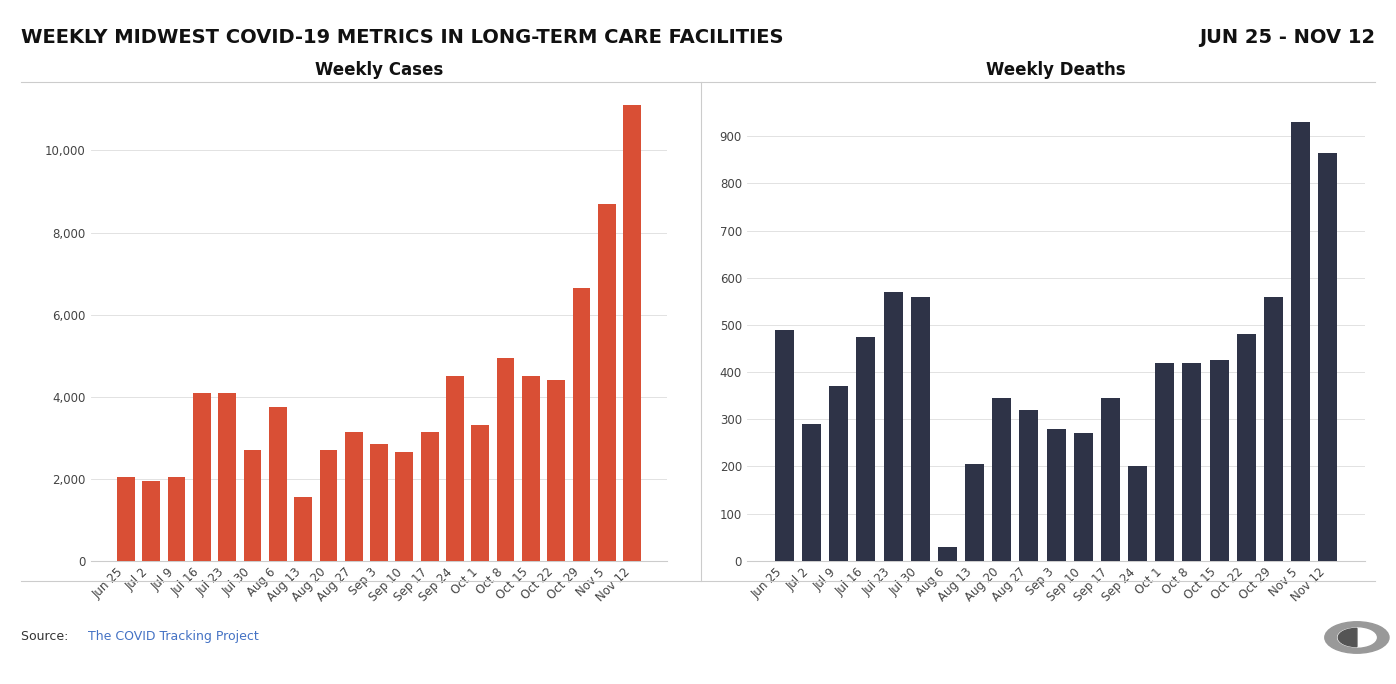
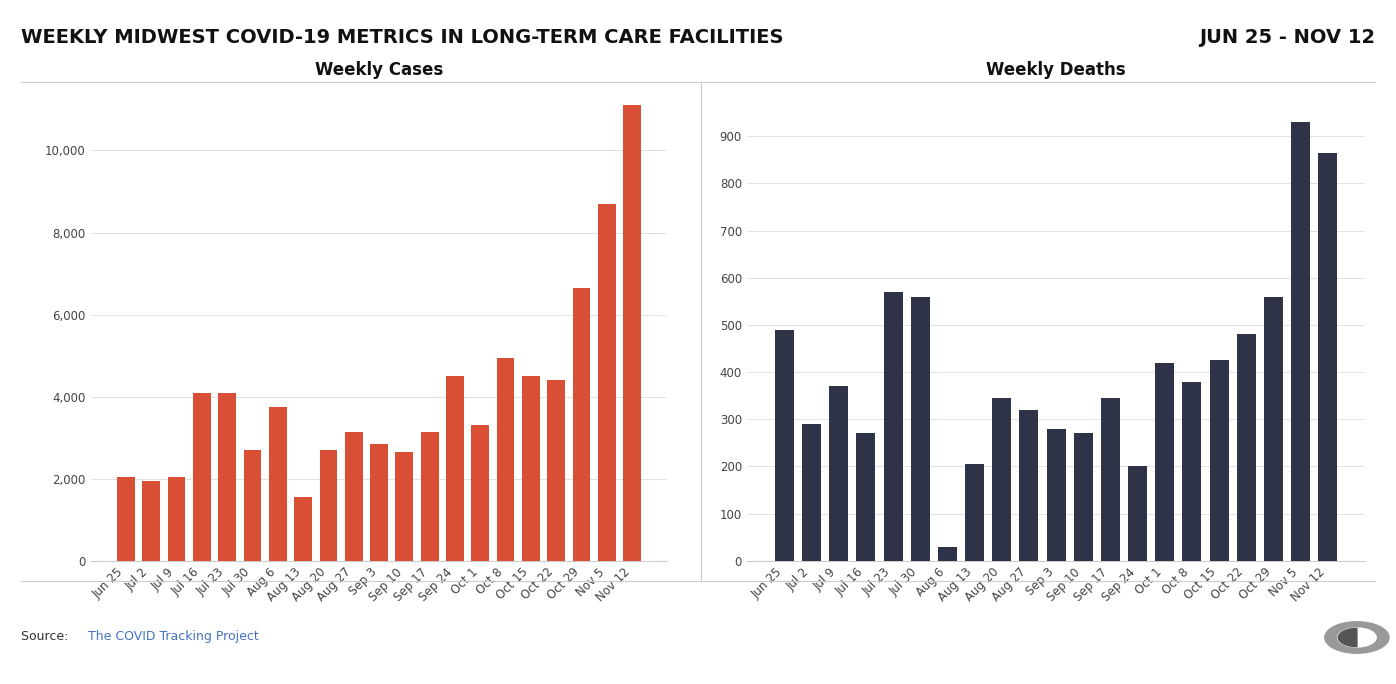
Weekly Deaths/Jul 16: 475 -> 270
Weekly Deaths/Oct 8: 420 -> 380
